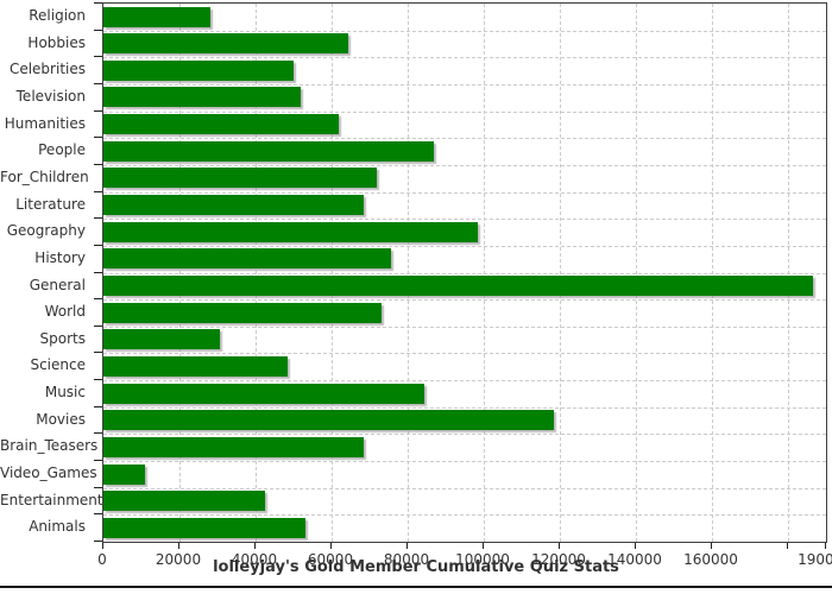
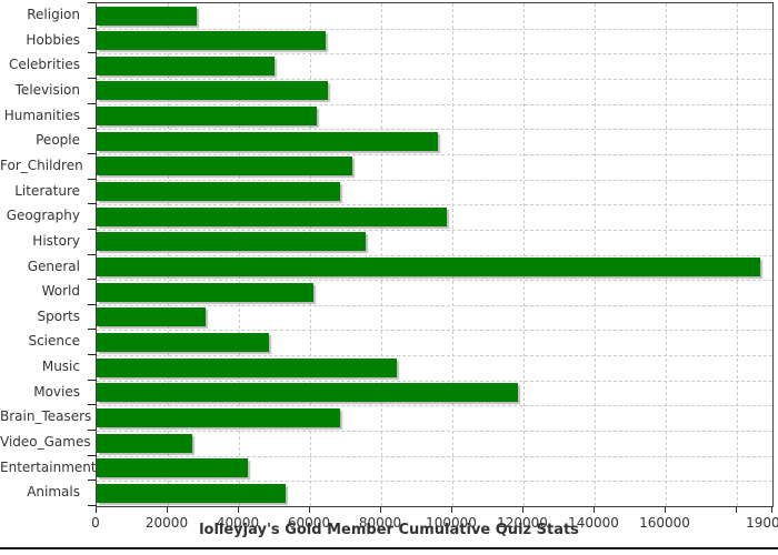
Television: 52000 -> 65000
People: 87000 -> 96000
World: 73000 -> 61000
Video_Games: 11000 -> 27000
